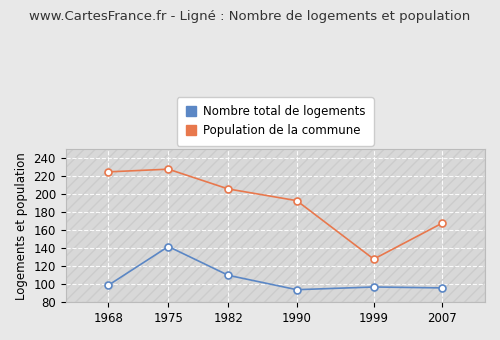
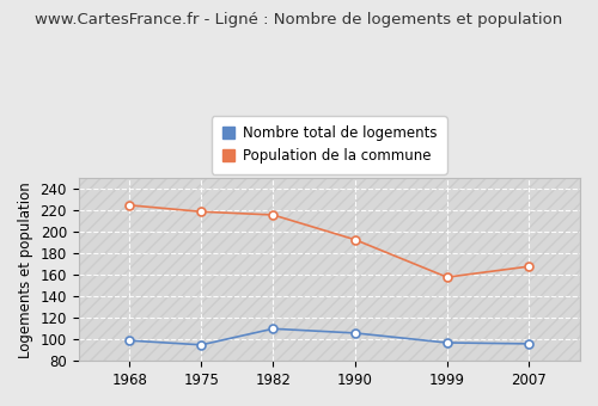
Nombre total de logements/1975: 142 -> 95
Population de la commune/1975: 228 -> 219
Population de la commune/1982: 206 -> 216
Nombre total de logements/1990: 94 -> 106
Population de la commune/1999: 128 -> 158
